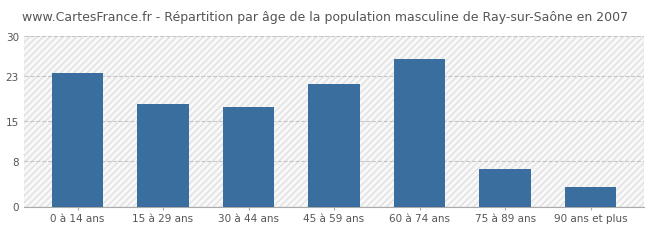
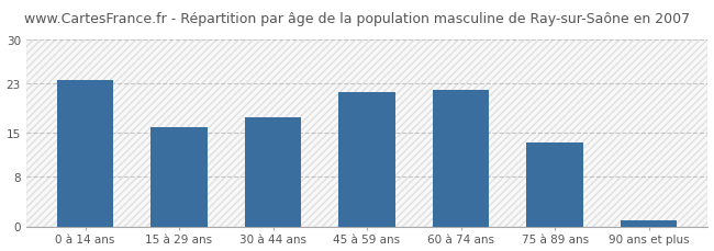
15 à 29 ans: 18.0 -> 16.0
60 à 74 ans: 26.0 -> 22.0
75 à 89 ans: 6.6 -> 13.5
90 ans et plus: 3.4 -> 1.0
